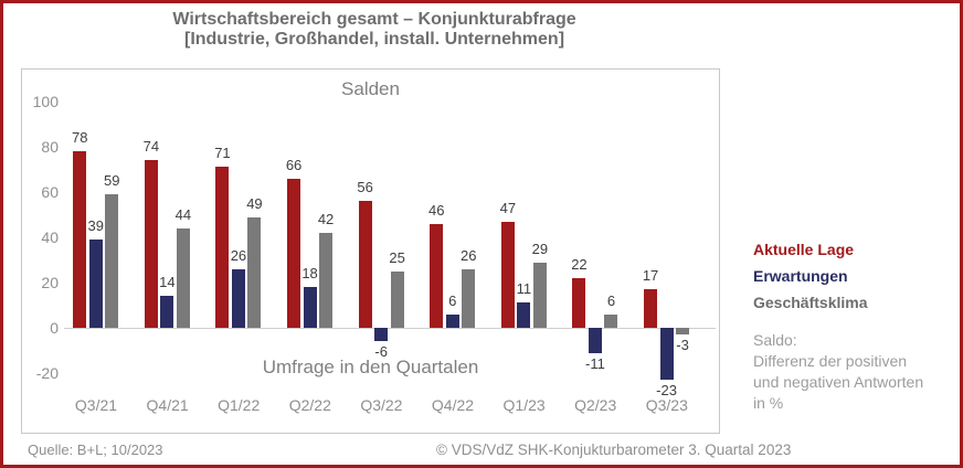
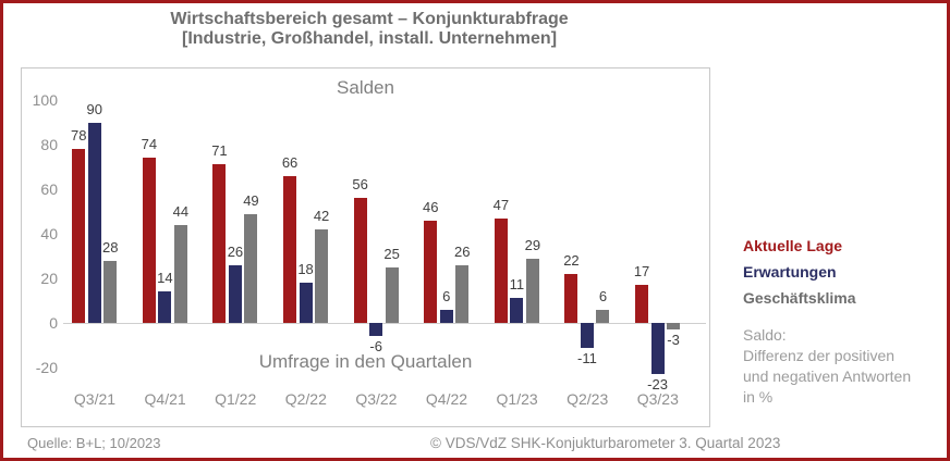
Erwartungen/Q3/21: 39 -> 90
Geschäftsklima/Q3/21: 59 -> 28
